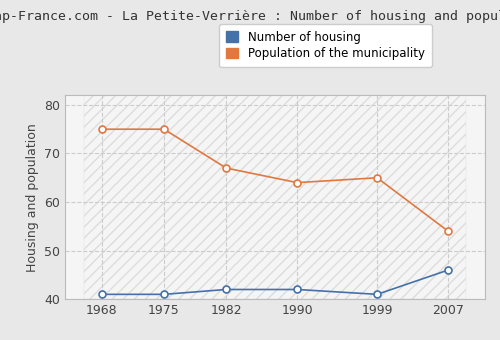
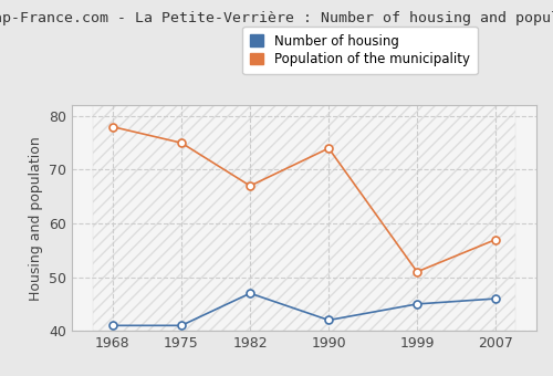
Population of the municipality/1968: 75 -> 78
Number of housing/1982: 42 -> 47
Population of the municipality/1990: 64 -> 74
Number of housing/1999: 41 -> 45
Population of the municipality/1999: 65 -> 51
Population of the municipality/2007: 54 -> 57
